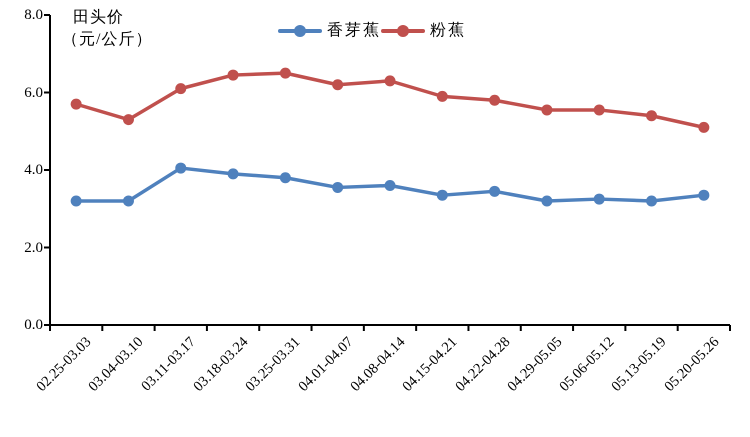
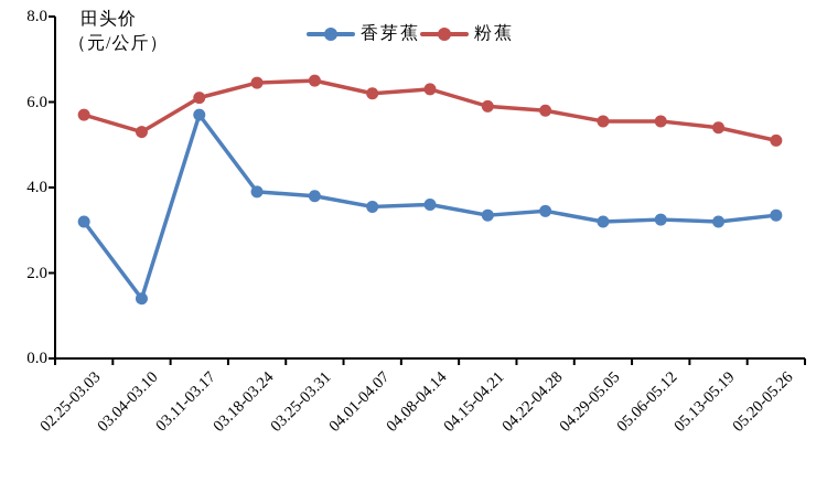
香芽蕉/03.04-03.10: 3.2 -> 1.4
香芽蕉/03.11-03.17: 4.0 -> 5.7
